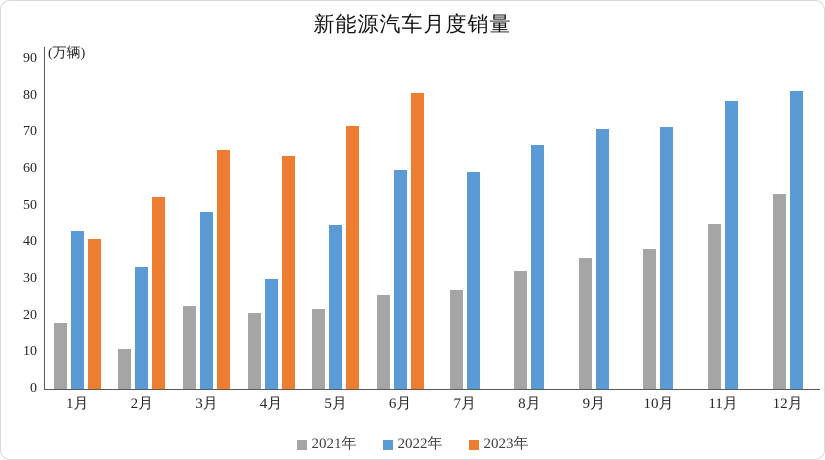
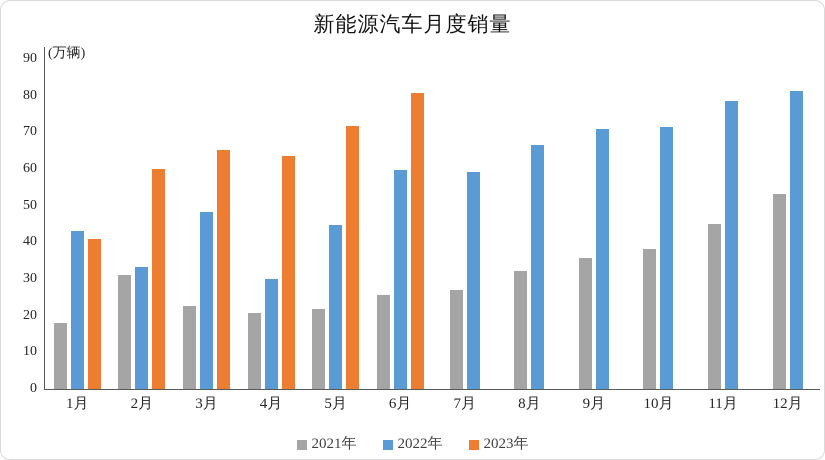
2021年/2月: 11 -> 31
2023年/2月: 52 -> 60
